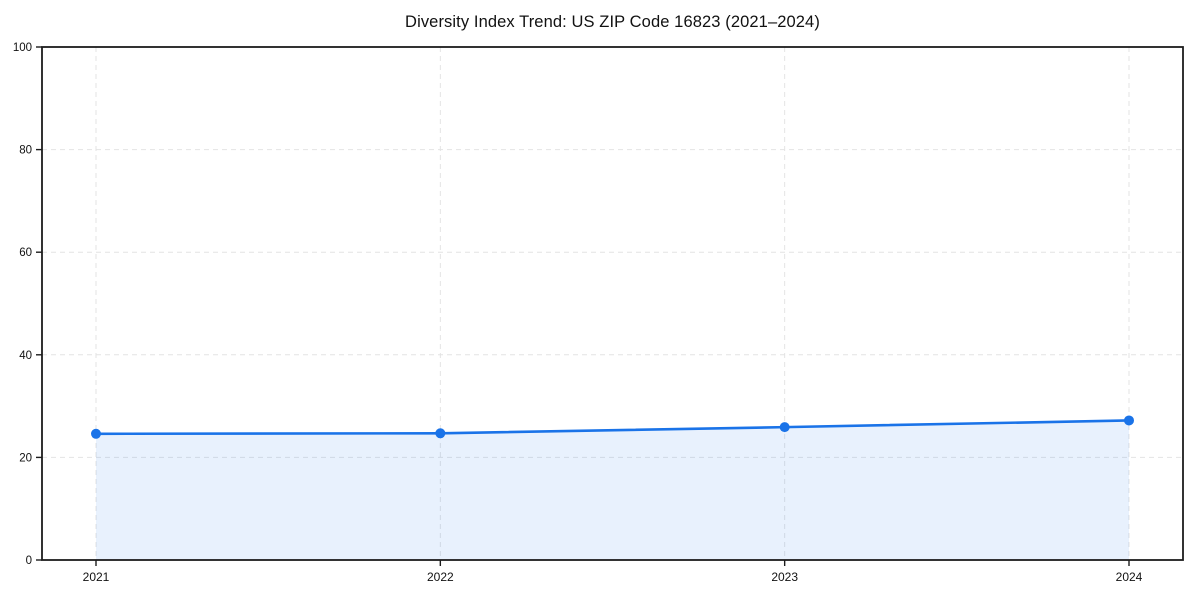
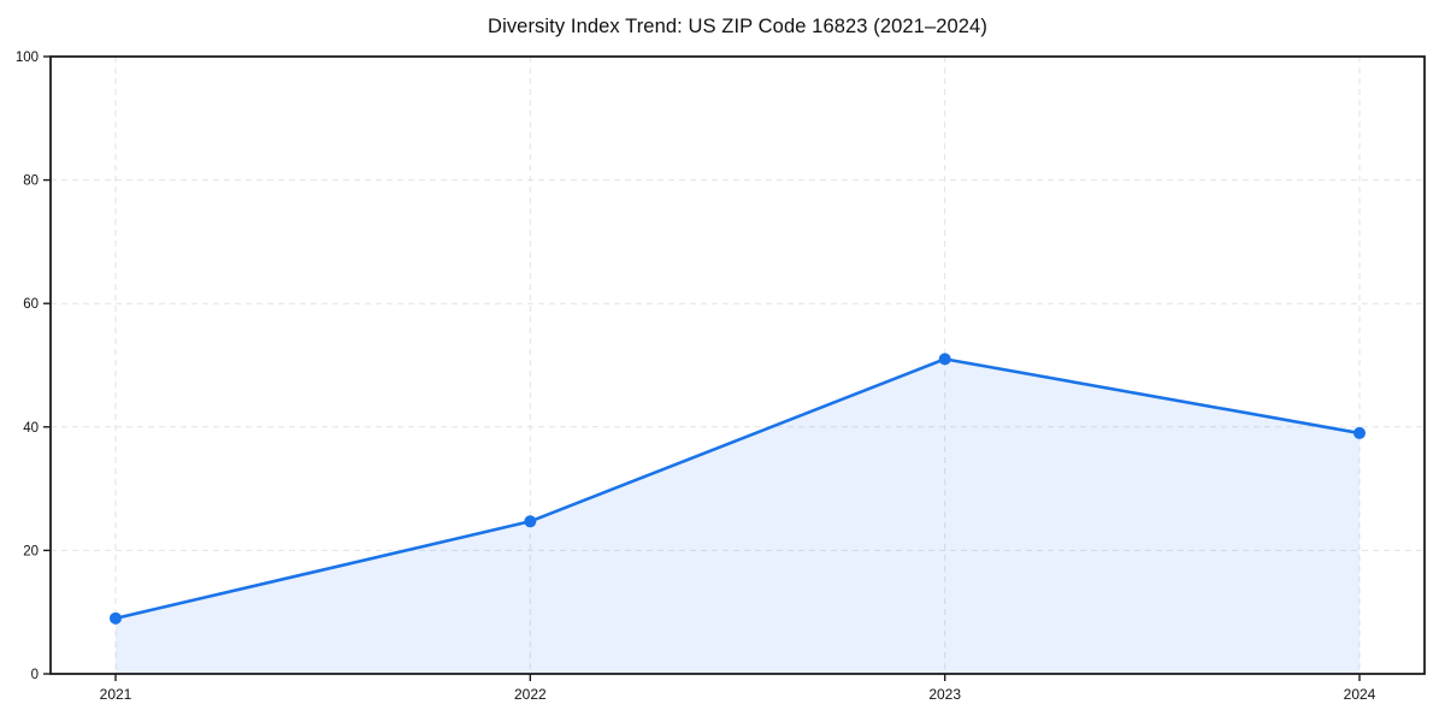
2021: 25 -> 9
2023: 26 -> 51
2024: 27 -> 39
